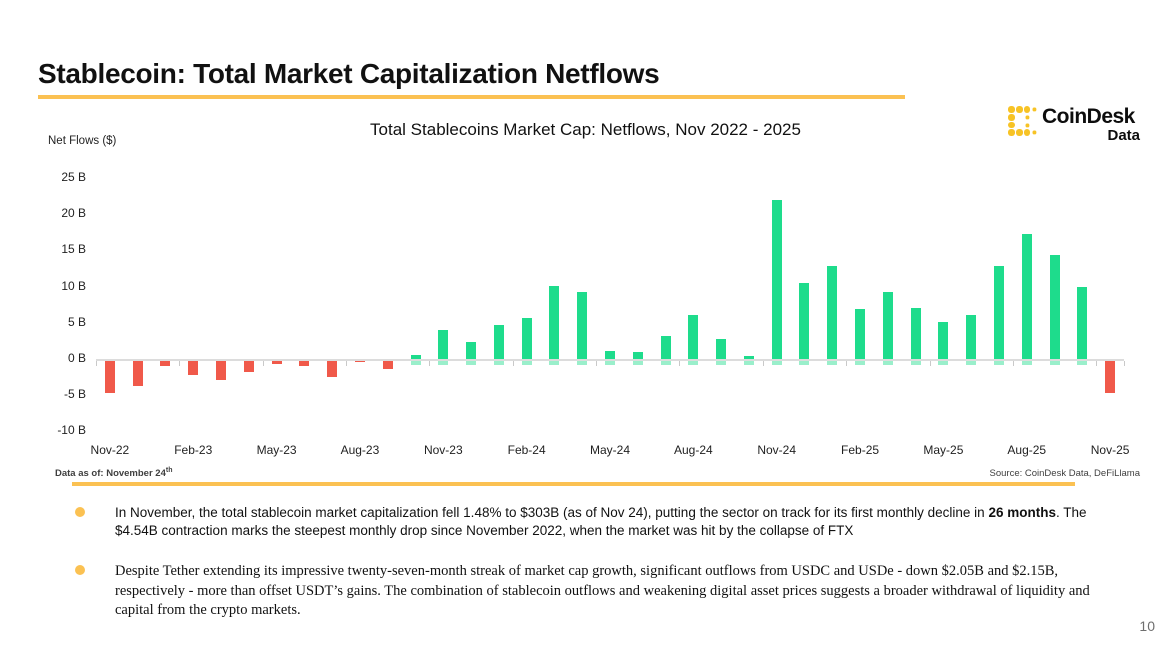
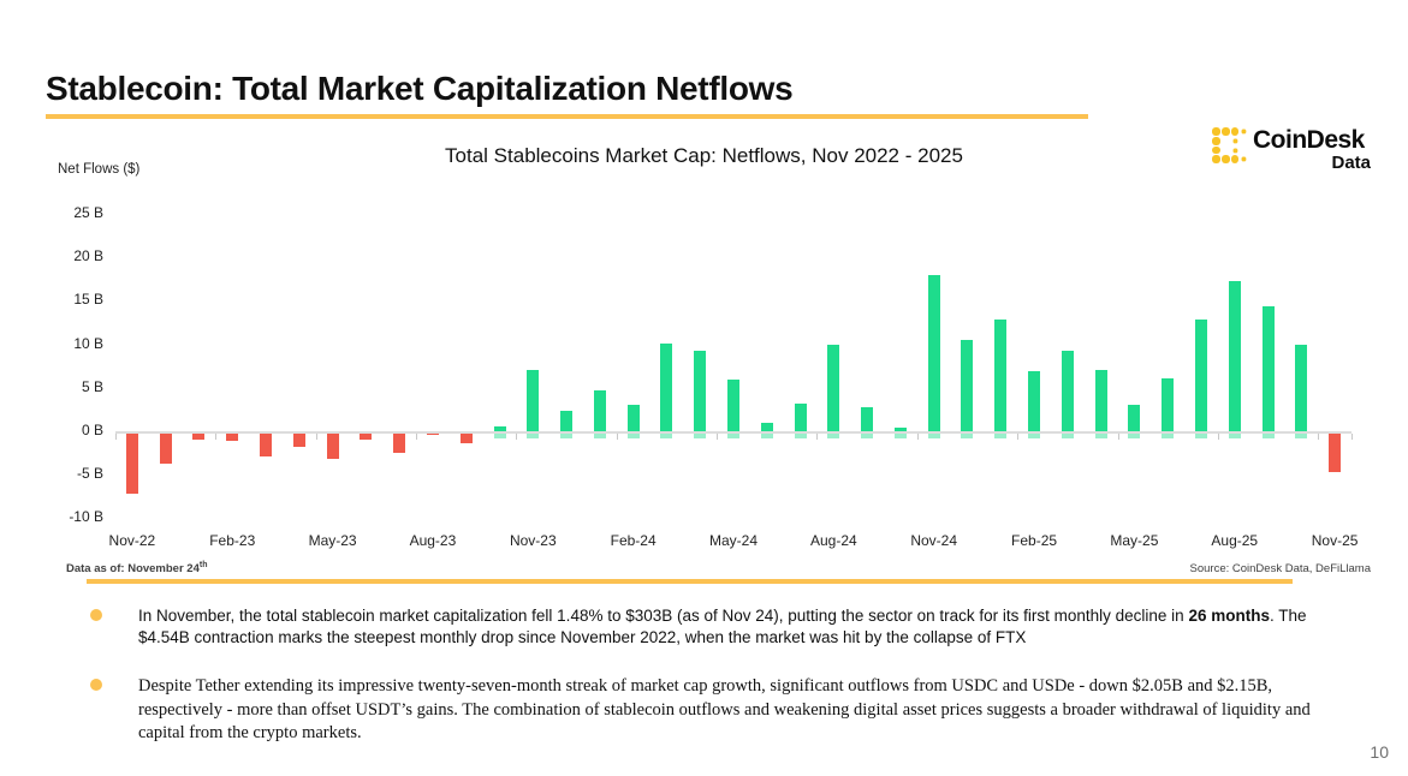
Nov-22: -5B -> -7B
Feb-23: -2B -> -1B
May-23: -1B -> -3B
Nov-23: 4B -> 7B
Feb-24: 6B -> 3B
May-24: 1B -> 6B
Aug-24: 6B -> 10B
Nov-24: 22B -> 18B
May-25: 5B -> 3B
